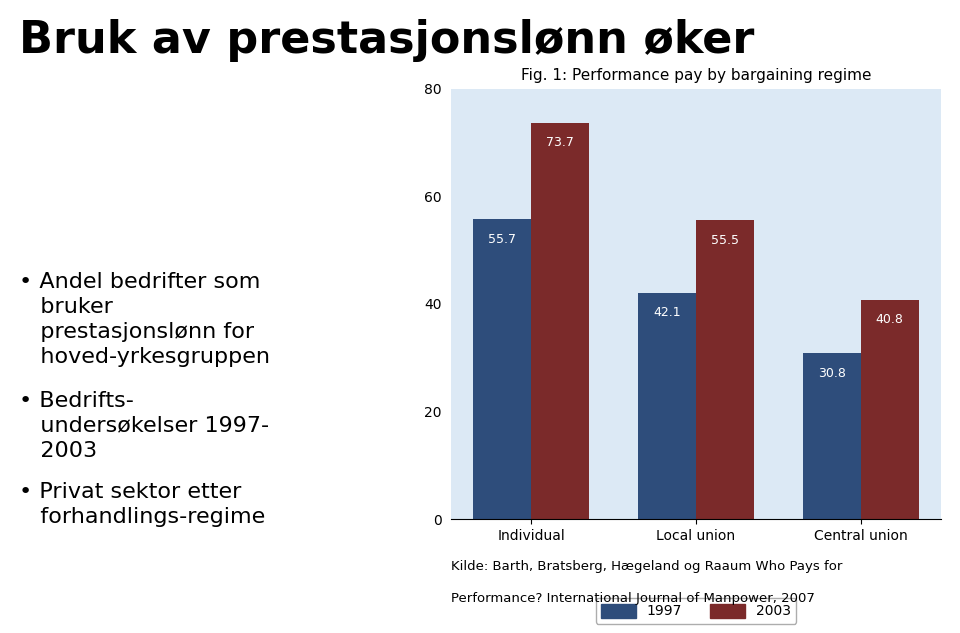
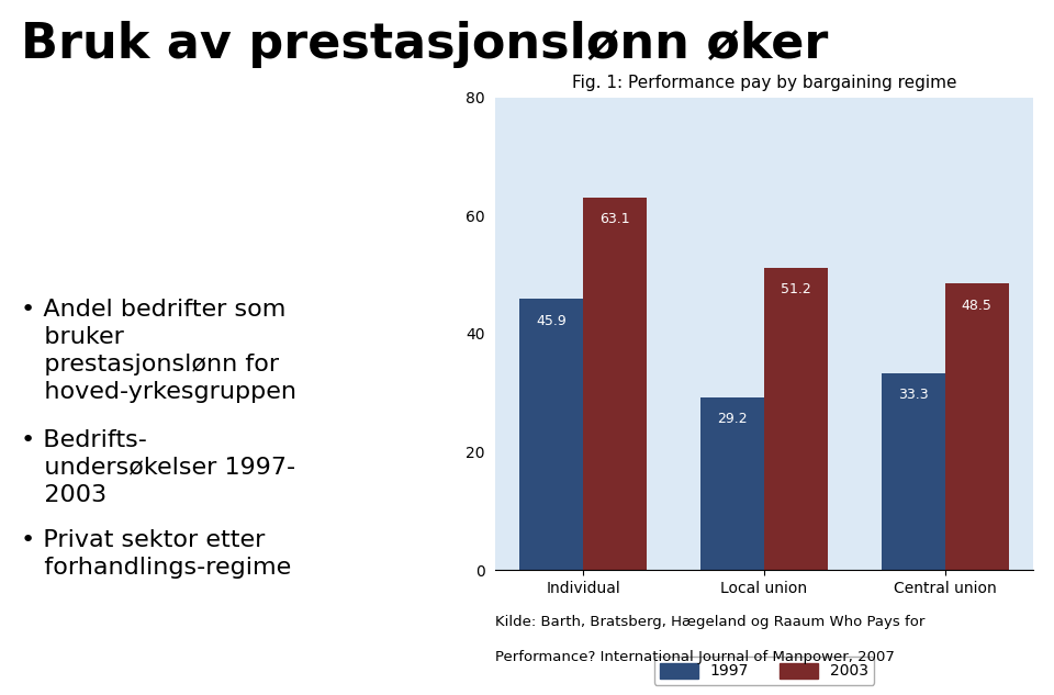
1997/Individual: 55.7 -> 45.9
2003/Individual: 73.7 -> 63.1
1997/Local union: 42.1 -> 29.2
2003/Local union: 55.5 -> 51.2
1997/Central union: 30.8 -> 33.3
2003/Central union: 40.8 -> 48.5
